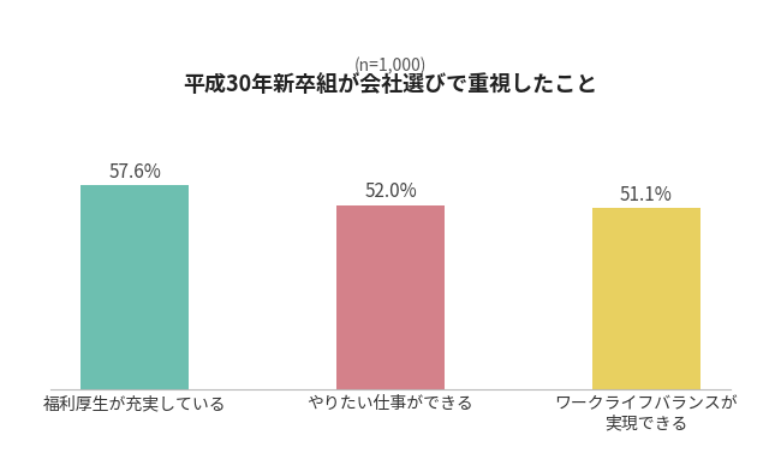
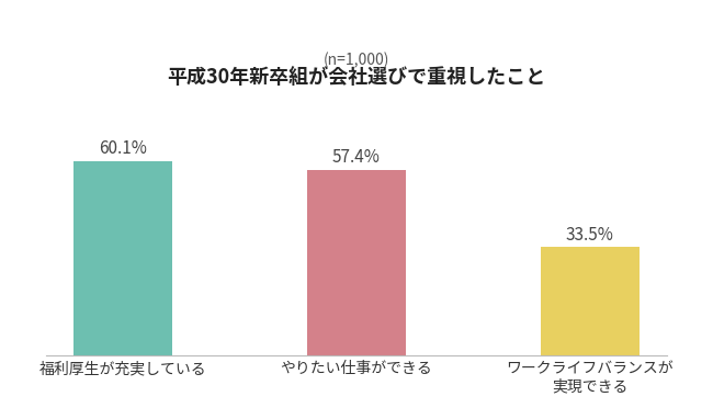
福利厚生が充実している: 57.6% -> 60.1%
やりたい仕事ができる: 52.0% -> 57.4%
ワークライフバランスが 実現できる: 51.1% -> 33.5%
